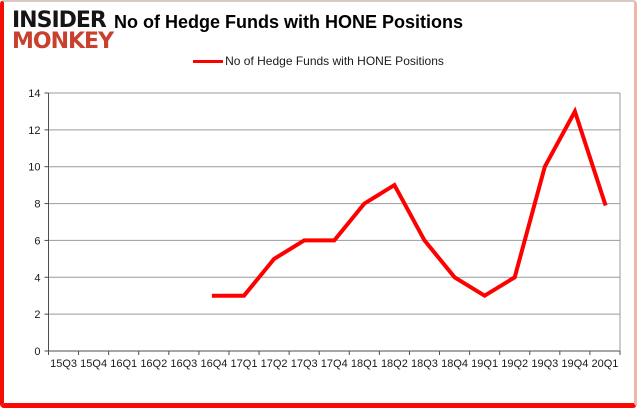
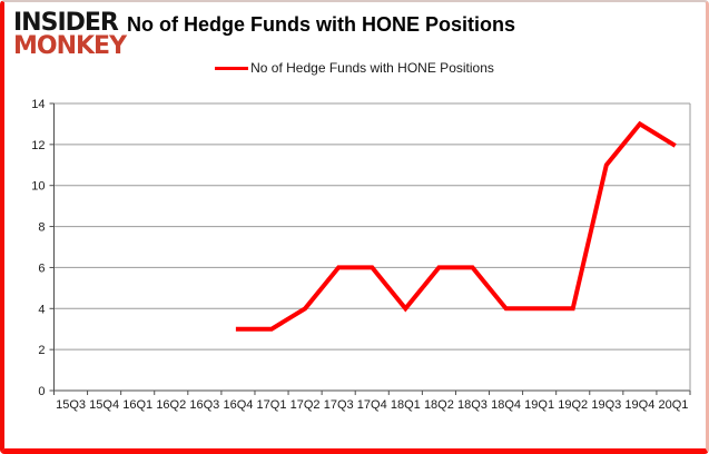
17Q2: 5 -> 4
18Q1: 8 -> 4
18Q2: 9 -> 6
19Q1: 3 -> 4
19Q3: 10 -> 11
20Q1: 8 -> 12
